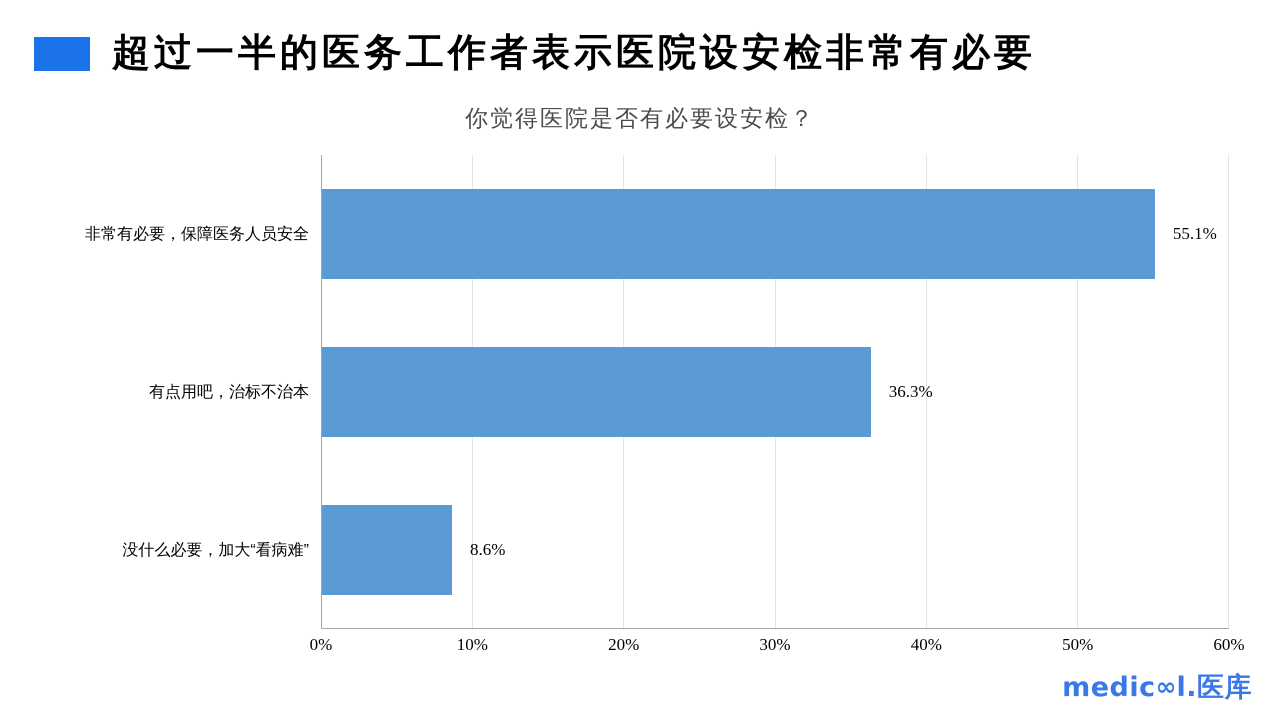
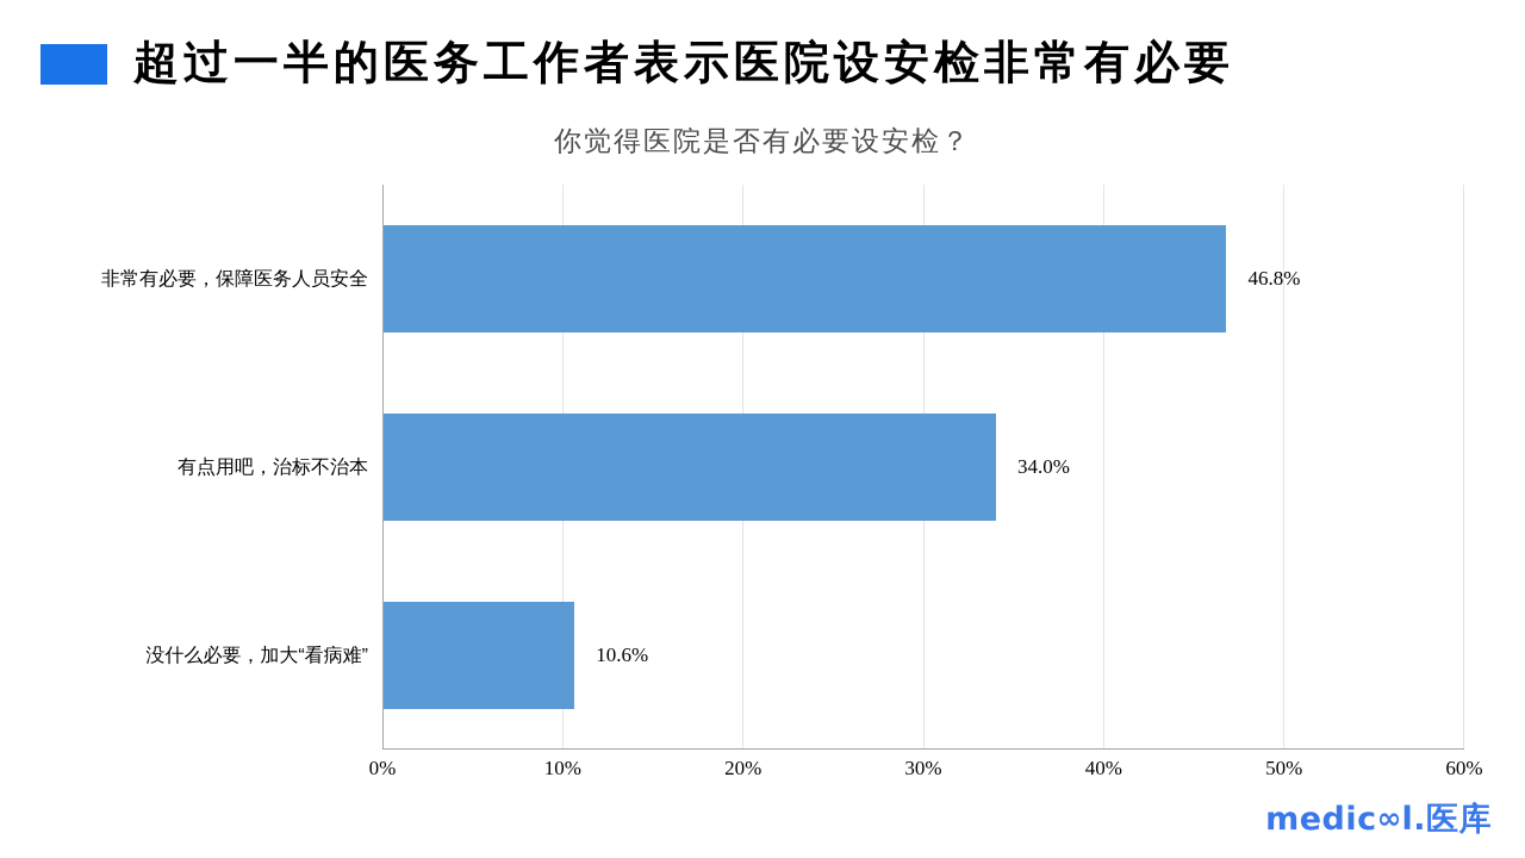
非常有必要，保障医务人员安全: 55.1% -> 46.8%
有点用吧，治标不治本: 36.3% -> 34.0%
没什么必要，加大“看病难”: 8.6% -> 10.6%
